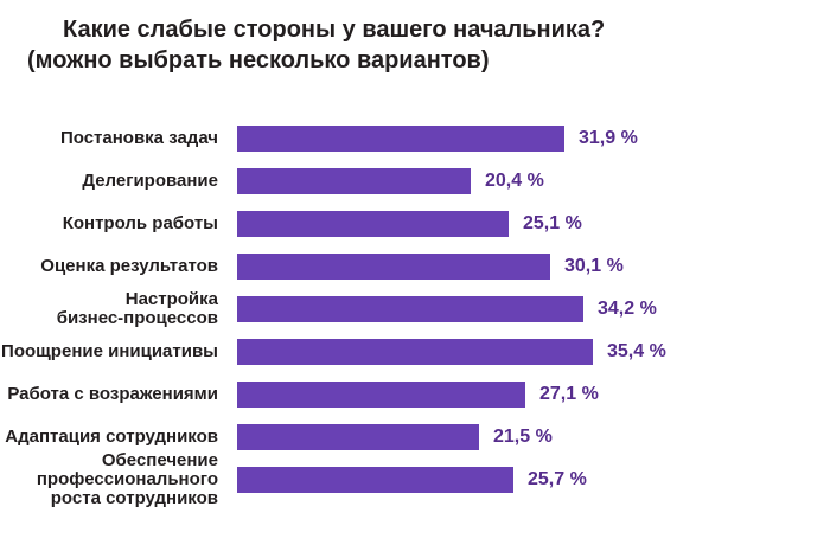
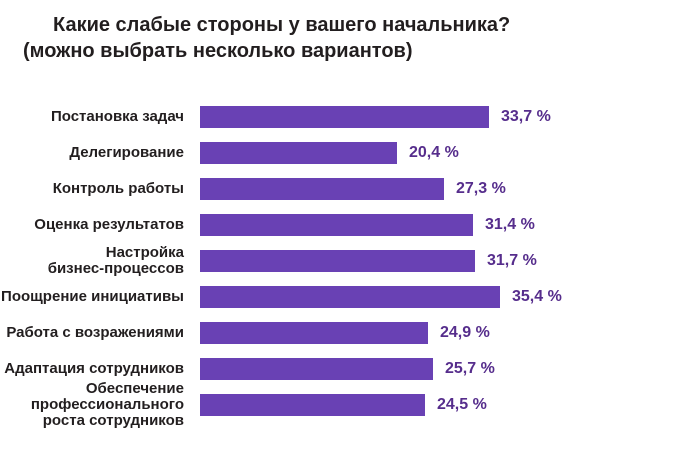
Постановка задач: 31,9 -> 33,7
Контроль работы: 25,1 -> 27,3
Оценка результатов: 30,1 -> 31,4
Настройка бизнес-процессов: 34,2 -> 31,7
Работа с возражениями: 27,1 -> 24,9
Адаптация сотрудников: 21,5 -> 25,7
Обеспечение профессионального роста сотрудников: 25,7 -> 24,5
